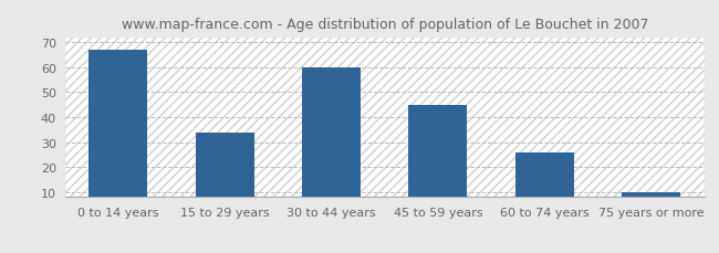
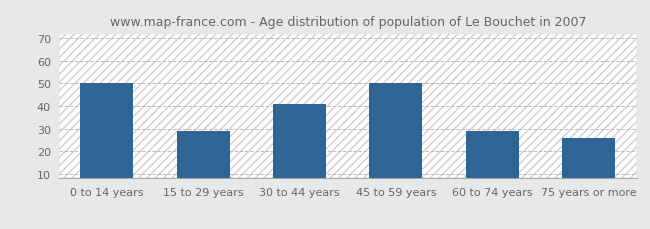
0 to 14 years: 67 -> 50
15 to 29 years: 34 -> 29
30 to 44 years: 60 -> 41
45 to 59 years: 45 -> 50
60 to 74 years: 26 -> 29
75 years or more: 10 -> 26
